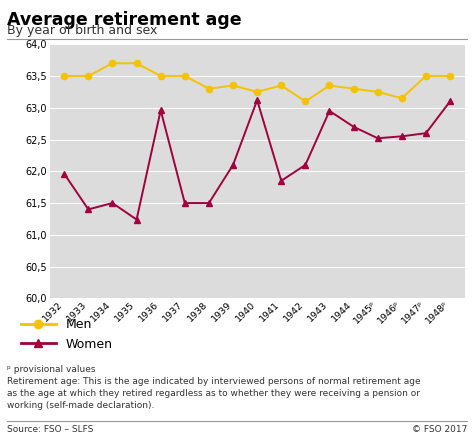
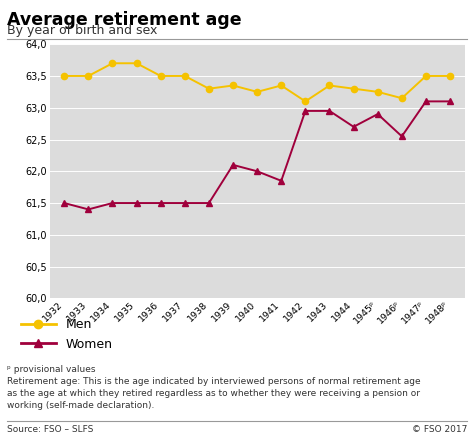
Women/1932: 61,96 -> 61,50
Women/1935: 61,24 -> 61,50
Women/1936: 62,96 -> 61,50
Women/1940: 63,12 -> 62,00
Women/1942: 62,10 -> 62,95
Women/1945ᵖ: 62,52 -> 62,90
Women/1947ᵖ: 62,60 -> 63,10
